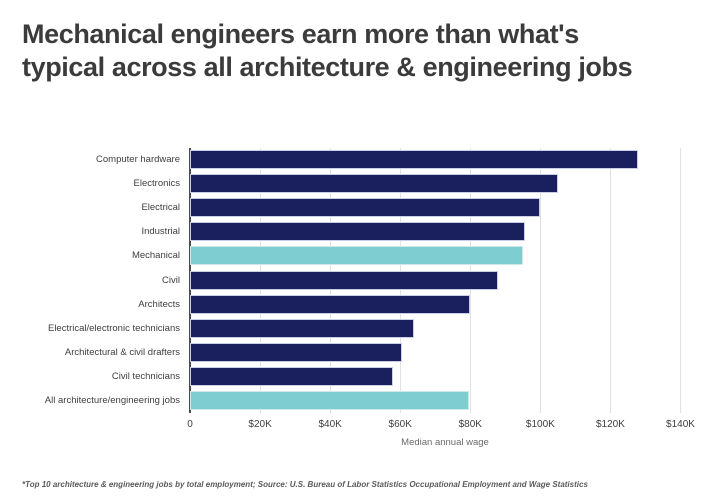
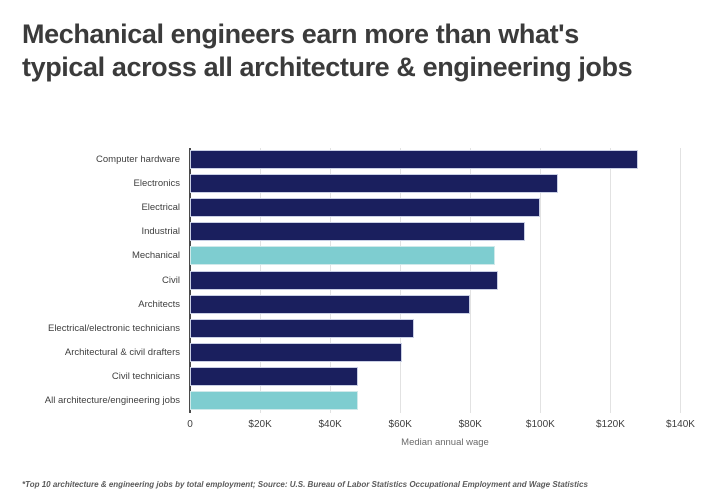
Mechanical: $95K -> $87K
Civil technicians: $58K -> $48K
All architecture/engineering jobs: $80K -> $48K
